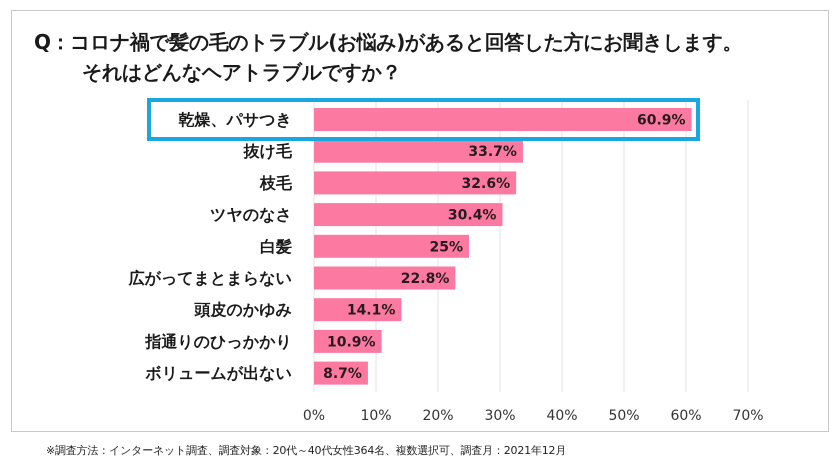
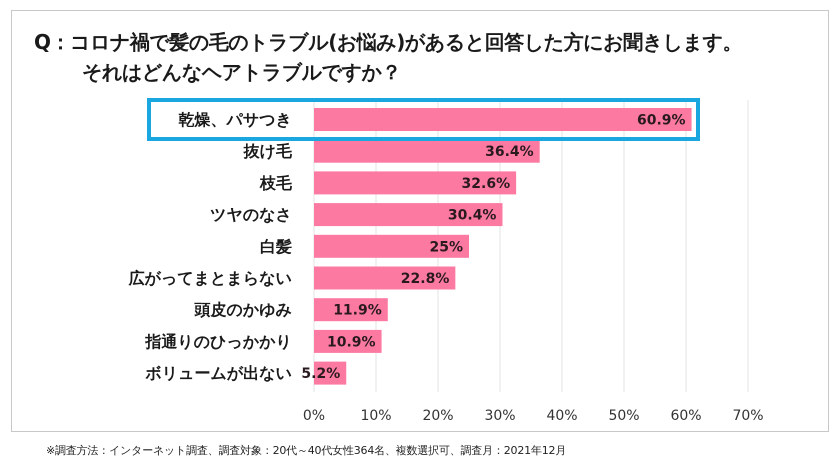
抜け毛: 33.7% -> 36.4%
頭皮のかゆみ: 14.1% -> 11.9%
ボリュームが出ない: 8.7% -> 5.2%
